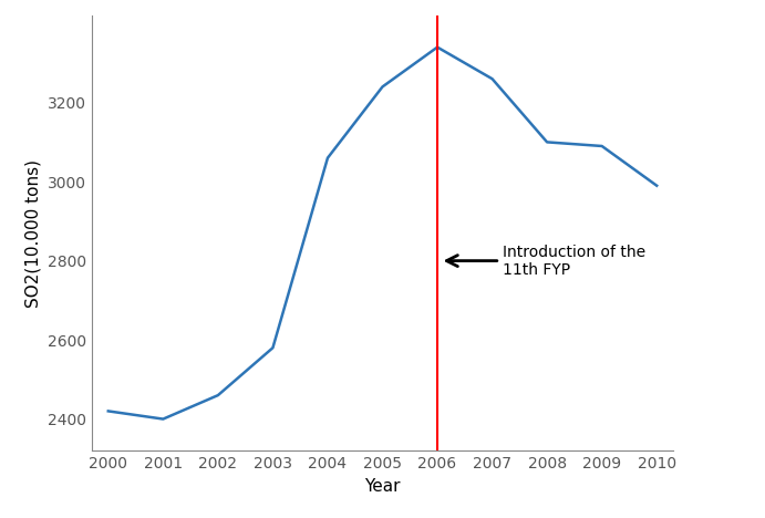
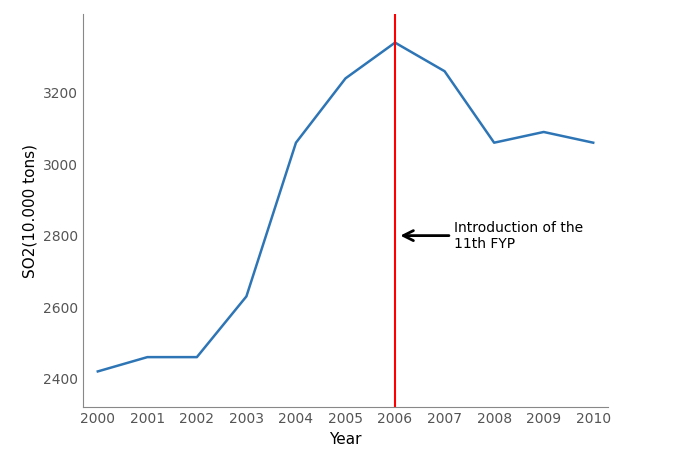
2001: 2400 -> 2460
2003: 2580 -> 2630
2008: 3100 -> 3060
2010: 2990 -> 3060
